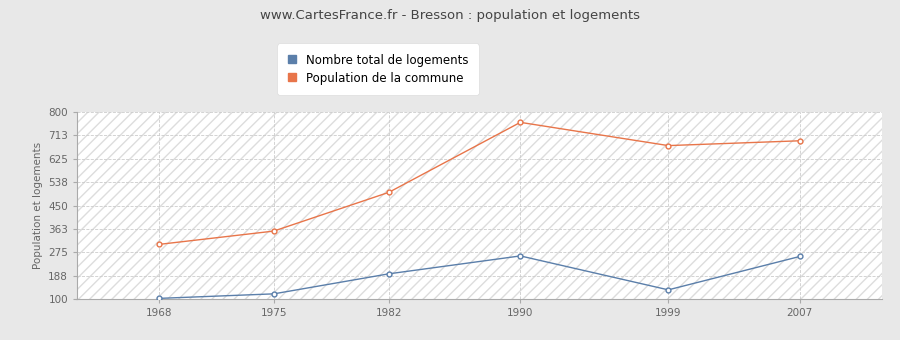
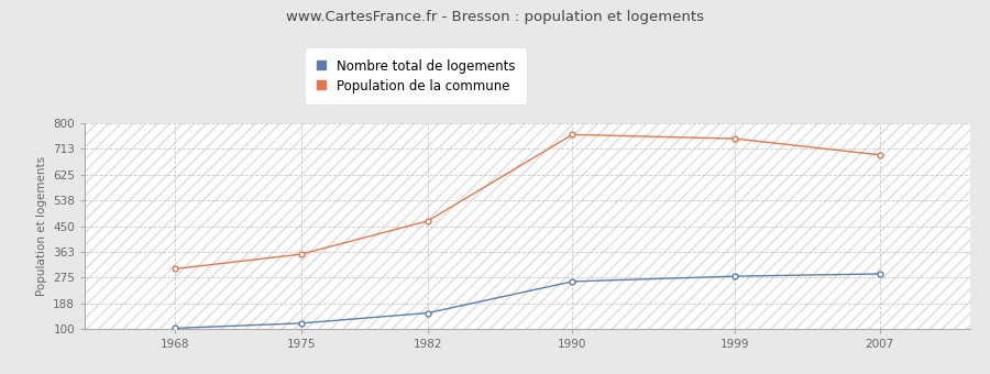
Nombre total de logements/1982: 195 -> 155
Population de la commune/1982: 500 -> 468
Nombre total de logements/1999: 135 -> 280
Population de la commune/1999: 675 -> 748
Nombre total de logements/2007: 260 -> 288
